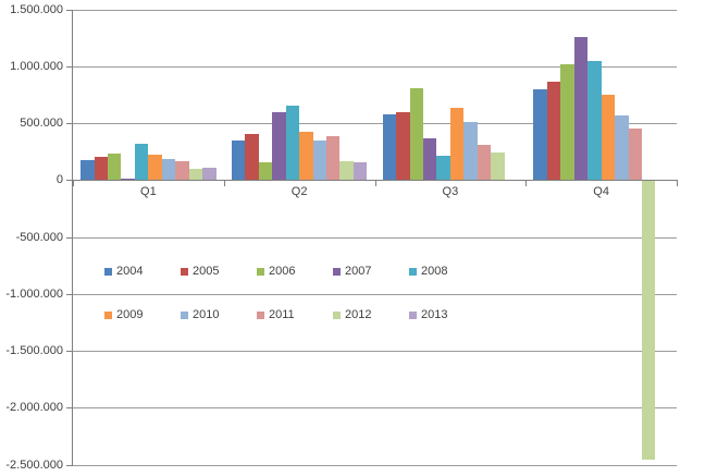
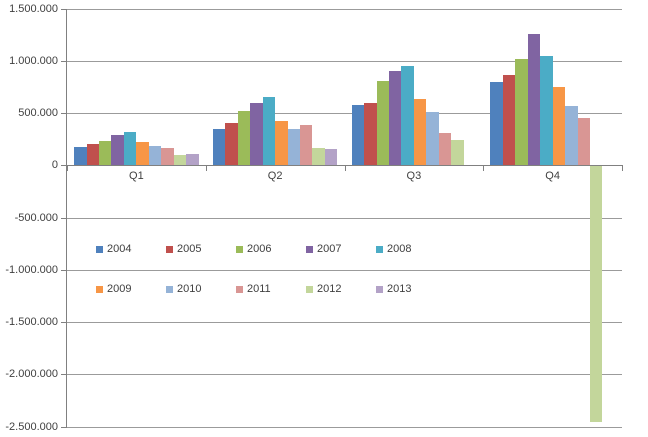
2007/Q1: 20000 -> 290000
2006/Q2: 160000 -> 520000
2007/Q3: 370000 -> 910000
2008/Q3: 220000 -> 950000
